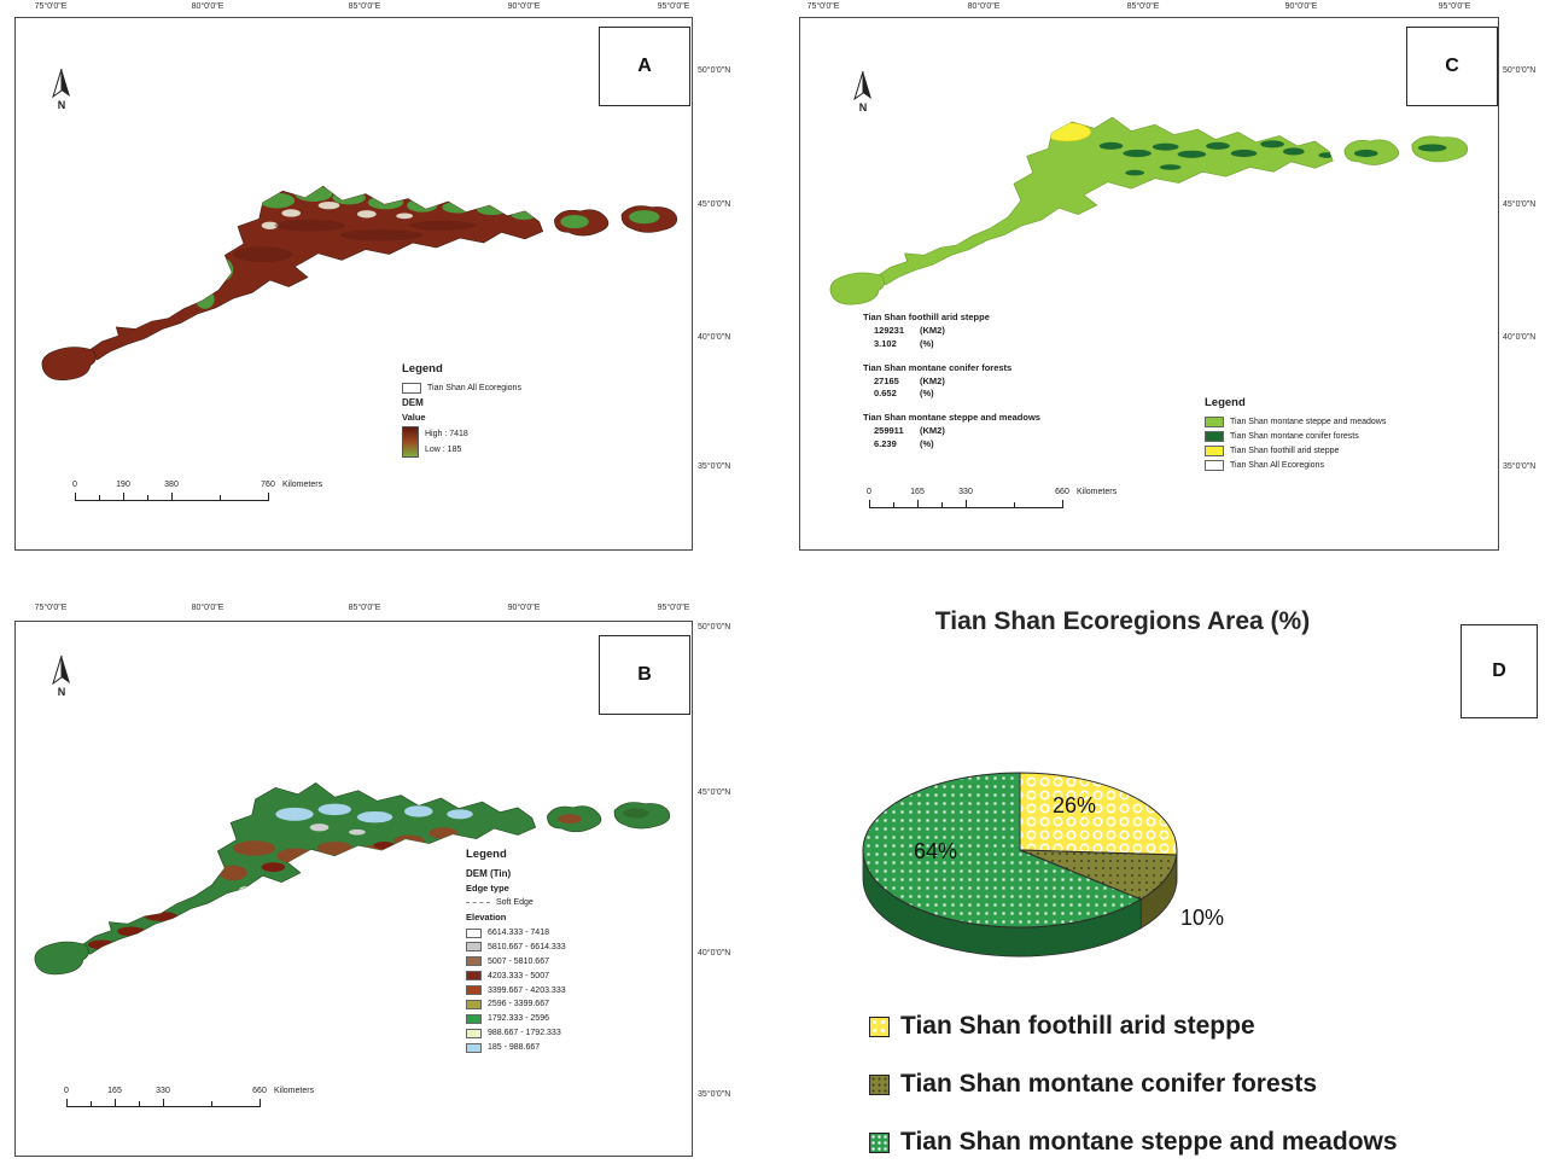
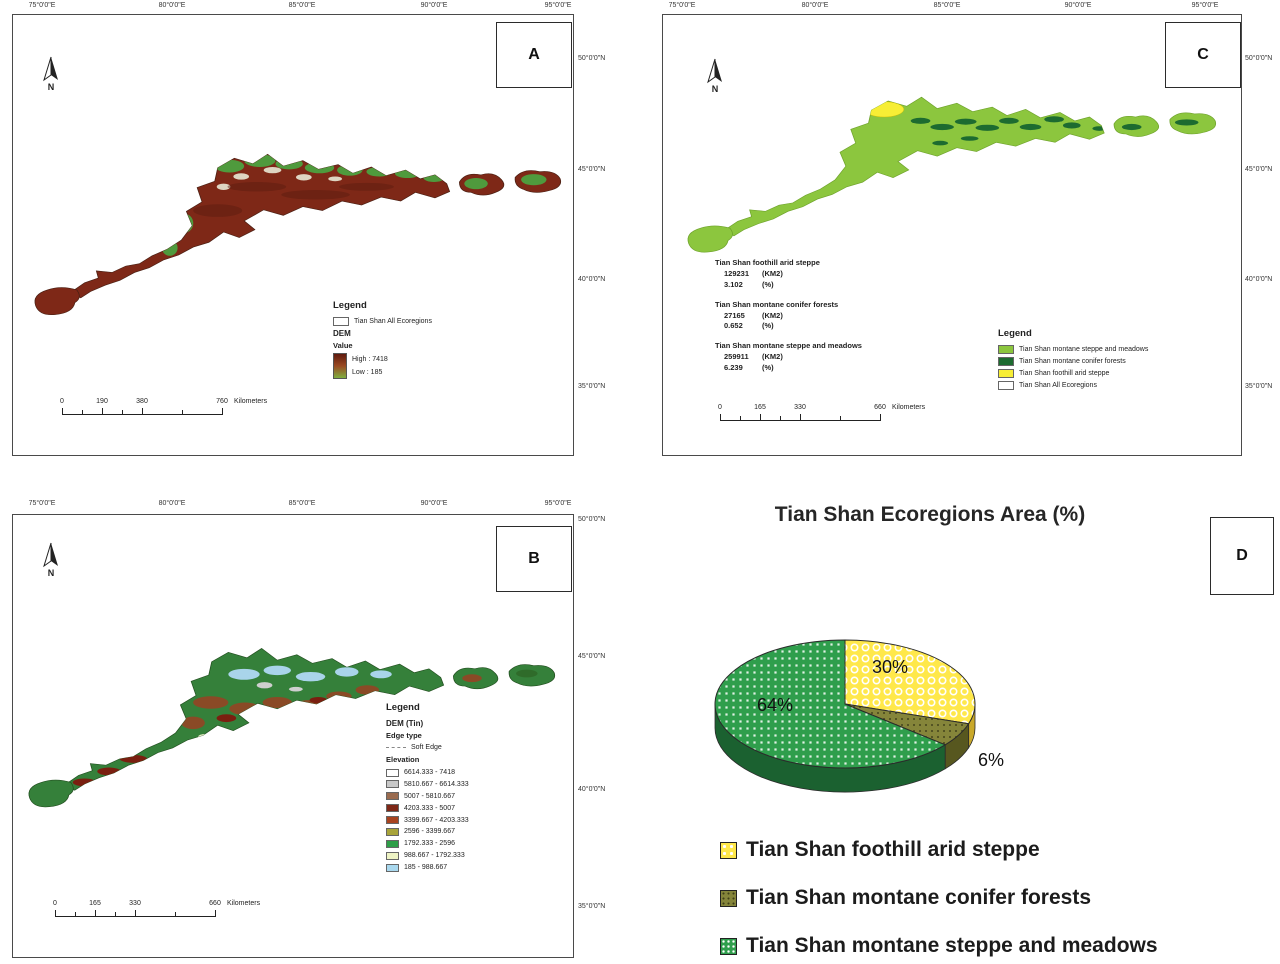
Tian Shan foothill arid steppe: 26% -> 30%
Tian Shan montane conifer forests: 10% -> 6%
